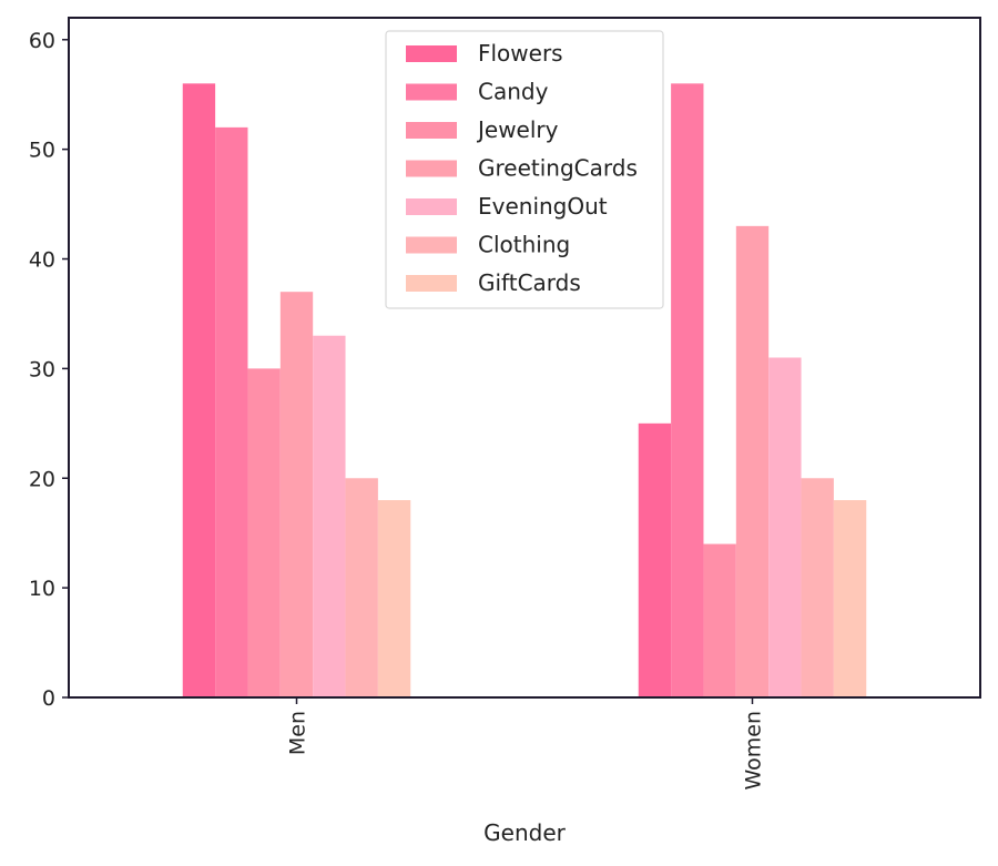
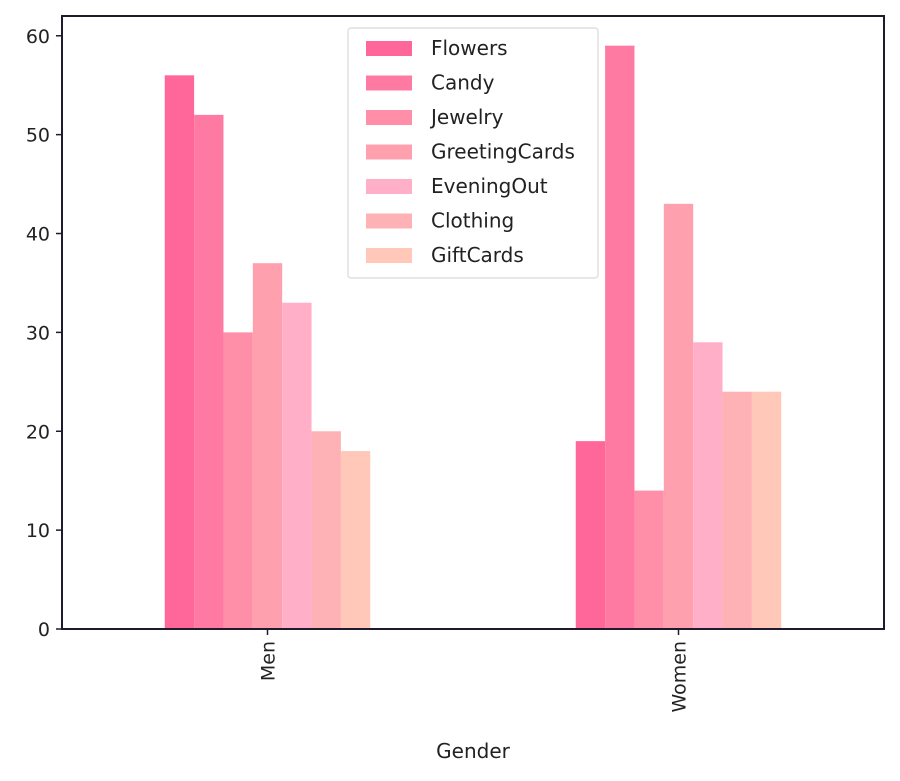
Flowers/Women: 25 -> 19
Candy/Women: 56 -> 59
EveningOut/Women: 31 -> 29
Clothing/Women: 20 -> 24
GiftCards/Women: 18 -> 24
